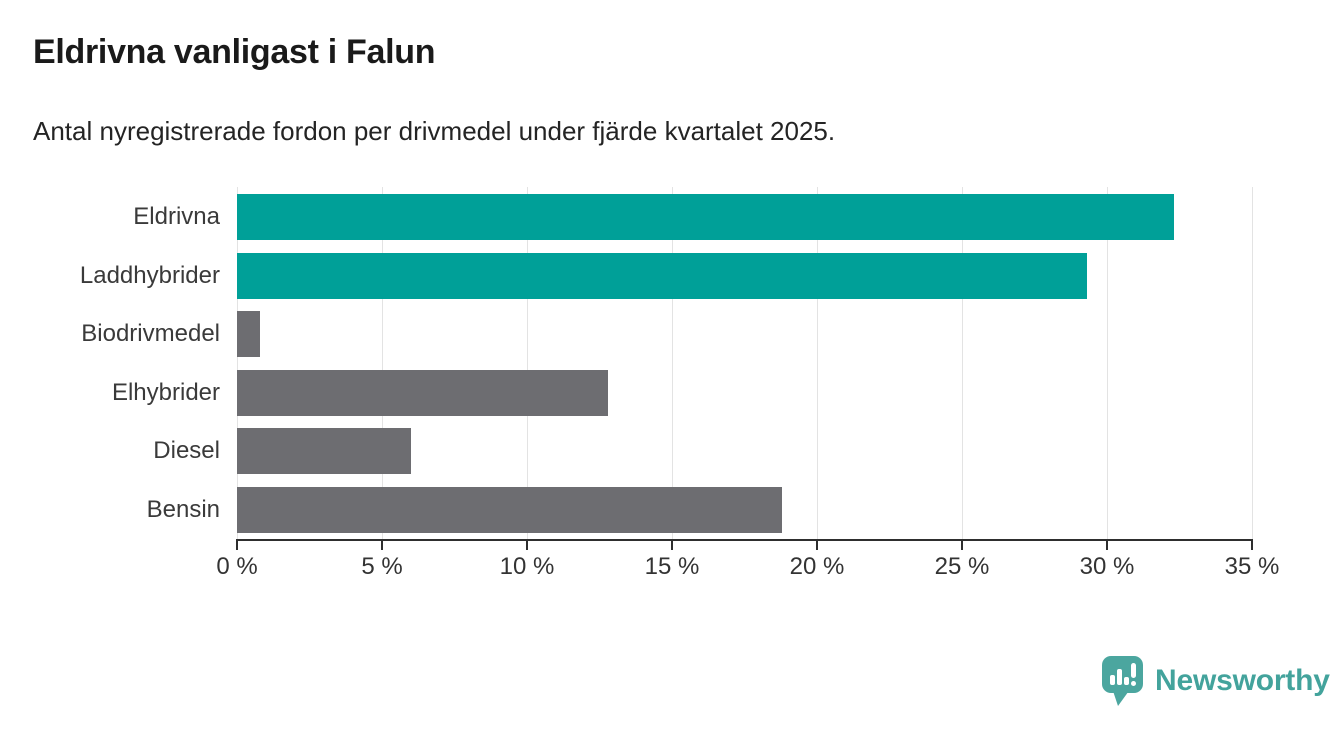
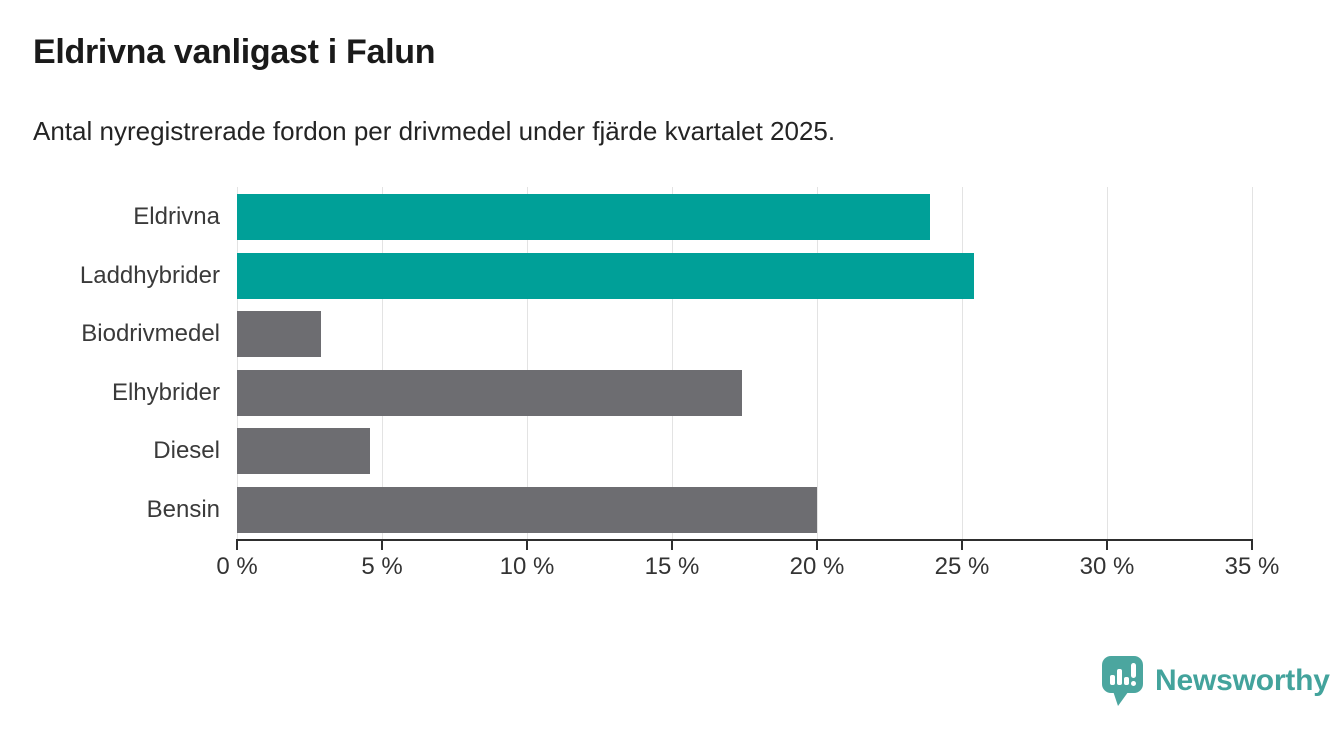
Eldrivna: 32.3% -> 23.9%
Laddhybrider: 29.3% -> 25.4%
Biodrivmedel: 0.8% -> 2.9%
Elhybrider: 12.8% -> 17.4%
Diesel: 6.0% -> 4.6%
Bensin: 18.8% -> 20.0%
